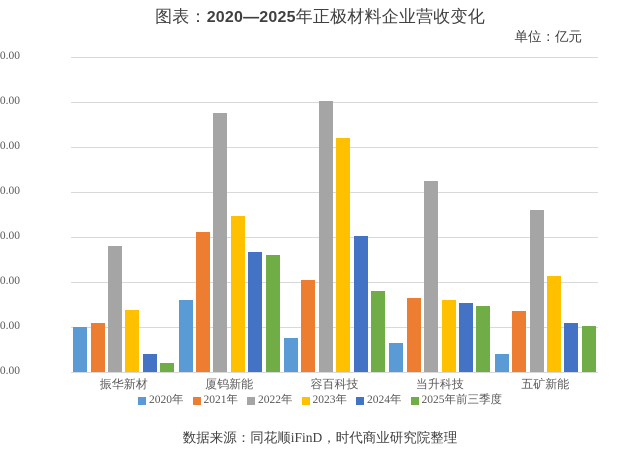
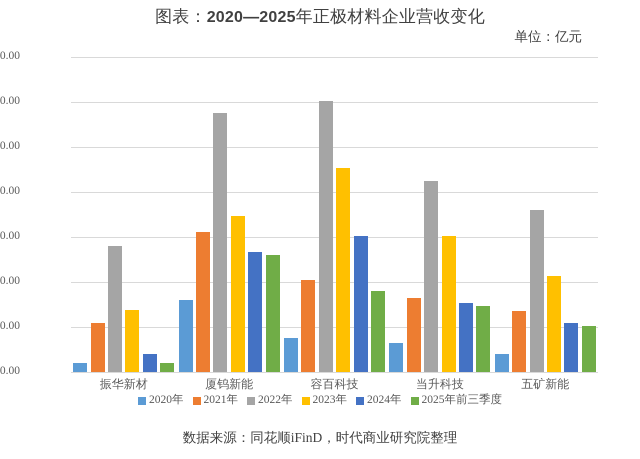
2020年/振华新材: 50 -> 10
2023年/容百科技: 260 -> 230
2023年/当升科技: 80 -> 150
